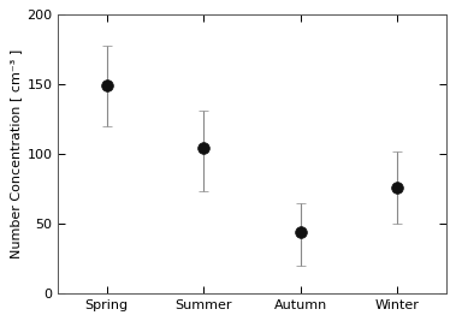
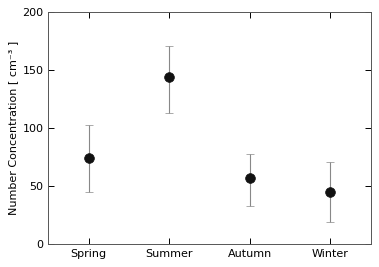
Spring: 149 -> 74
Summer: 104 -> 144
Autumn: 44 -> 57
Winter: 76 -> 45
